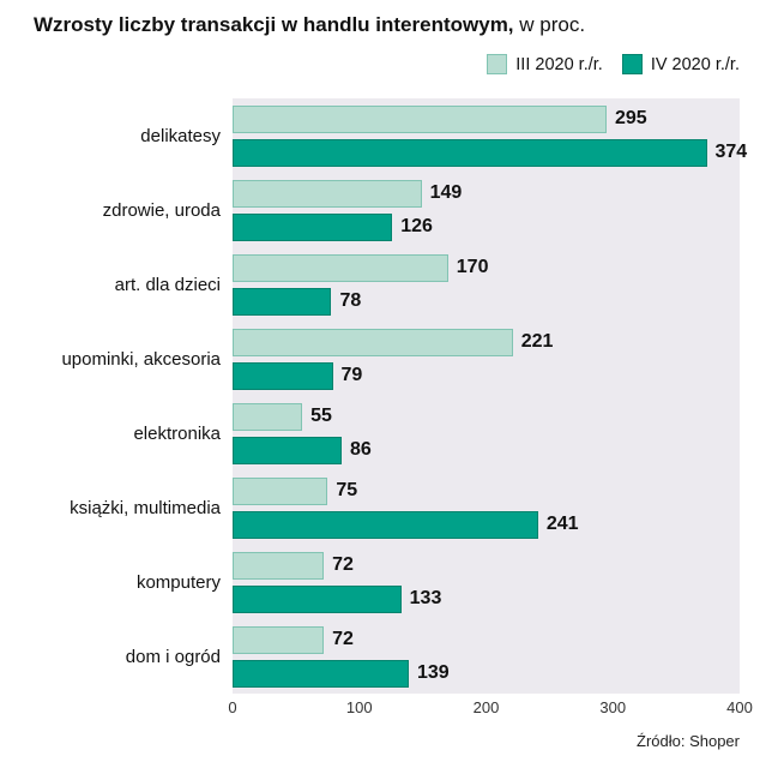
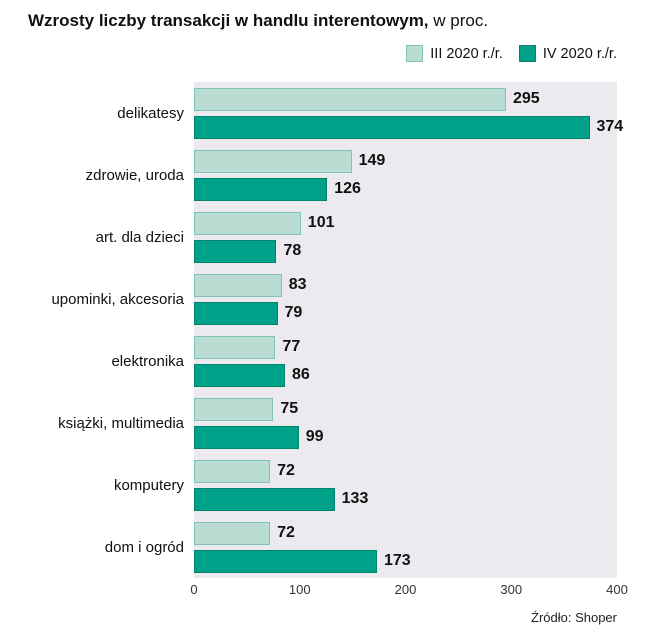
III 2020 r./r./art. dla dzieci: 170 -> 101
III 2020 r./r./upominki, akcesoria: 221 -> 83
III 2020 r./r./elektronika: 55 -> 77
IV 2020 r./r./książki, multimedia: 241 -> 99
IV 2020 r./r./dom i ogród: 139 -> 173
